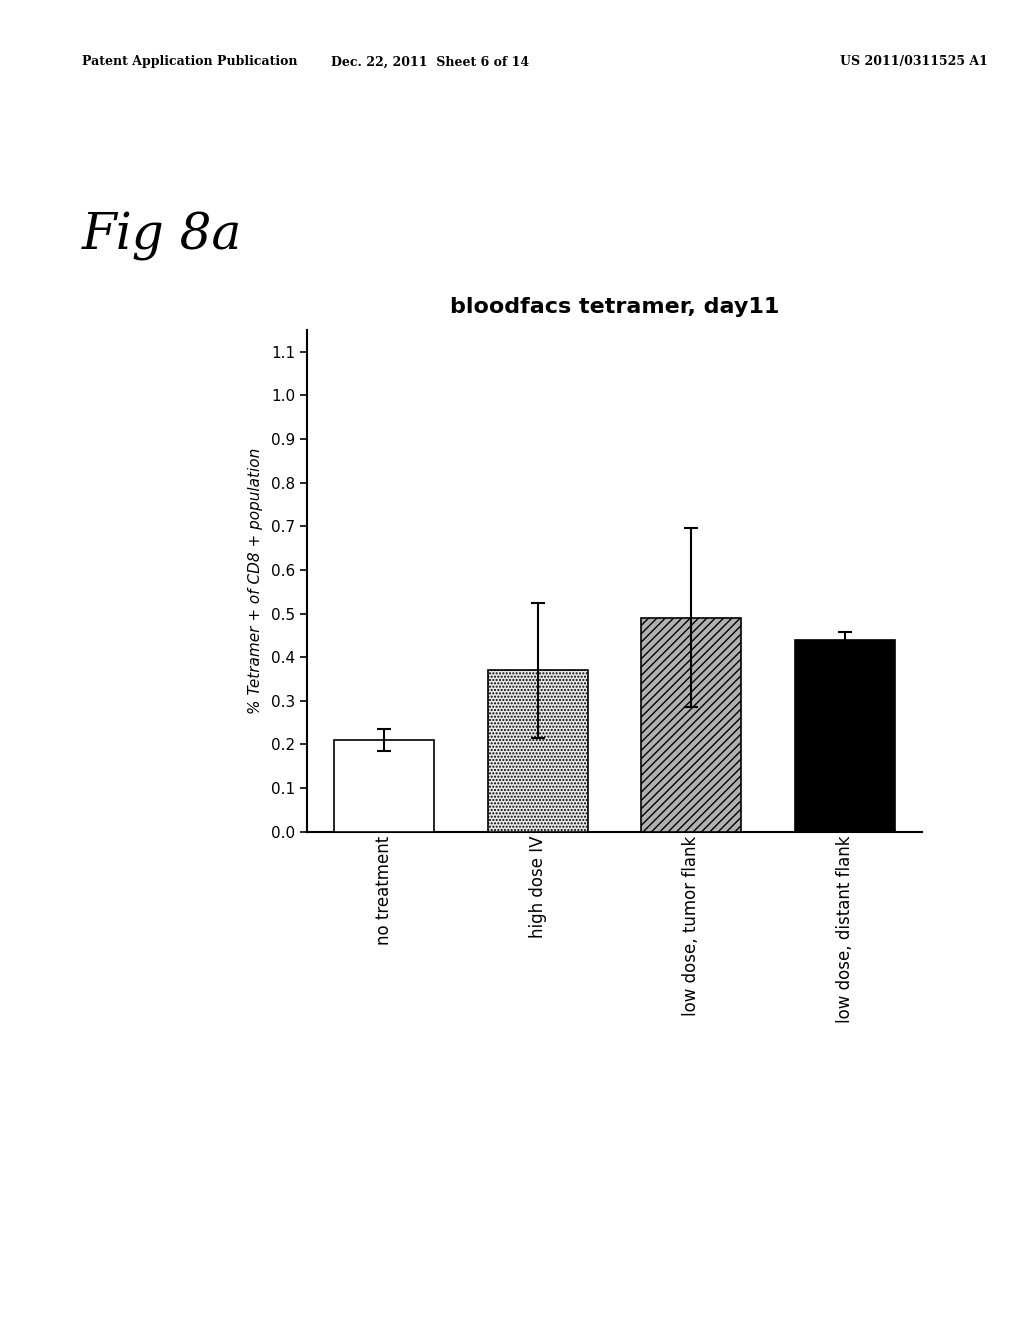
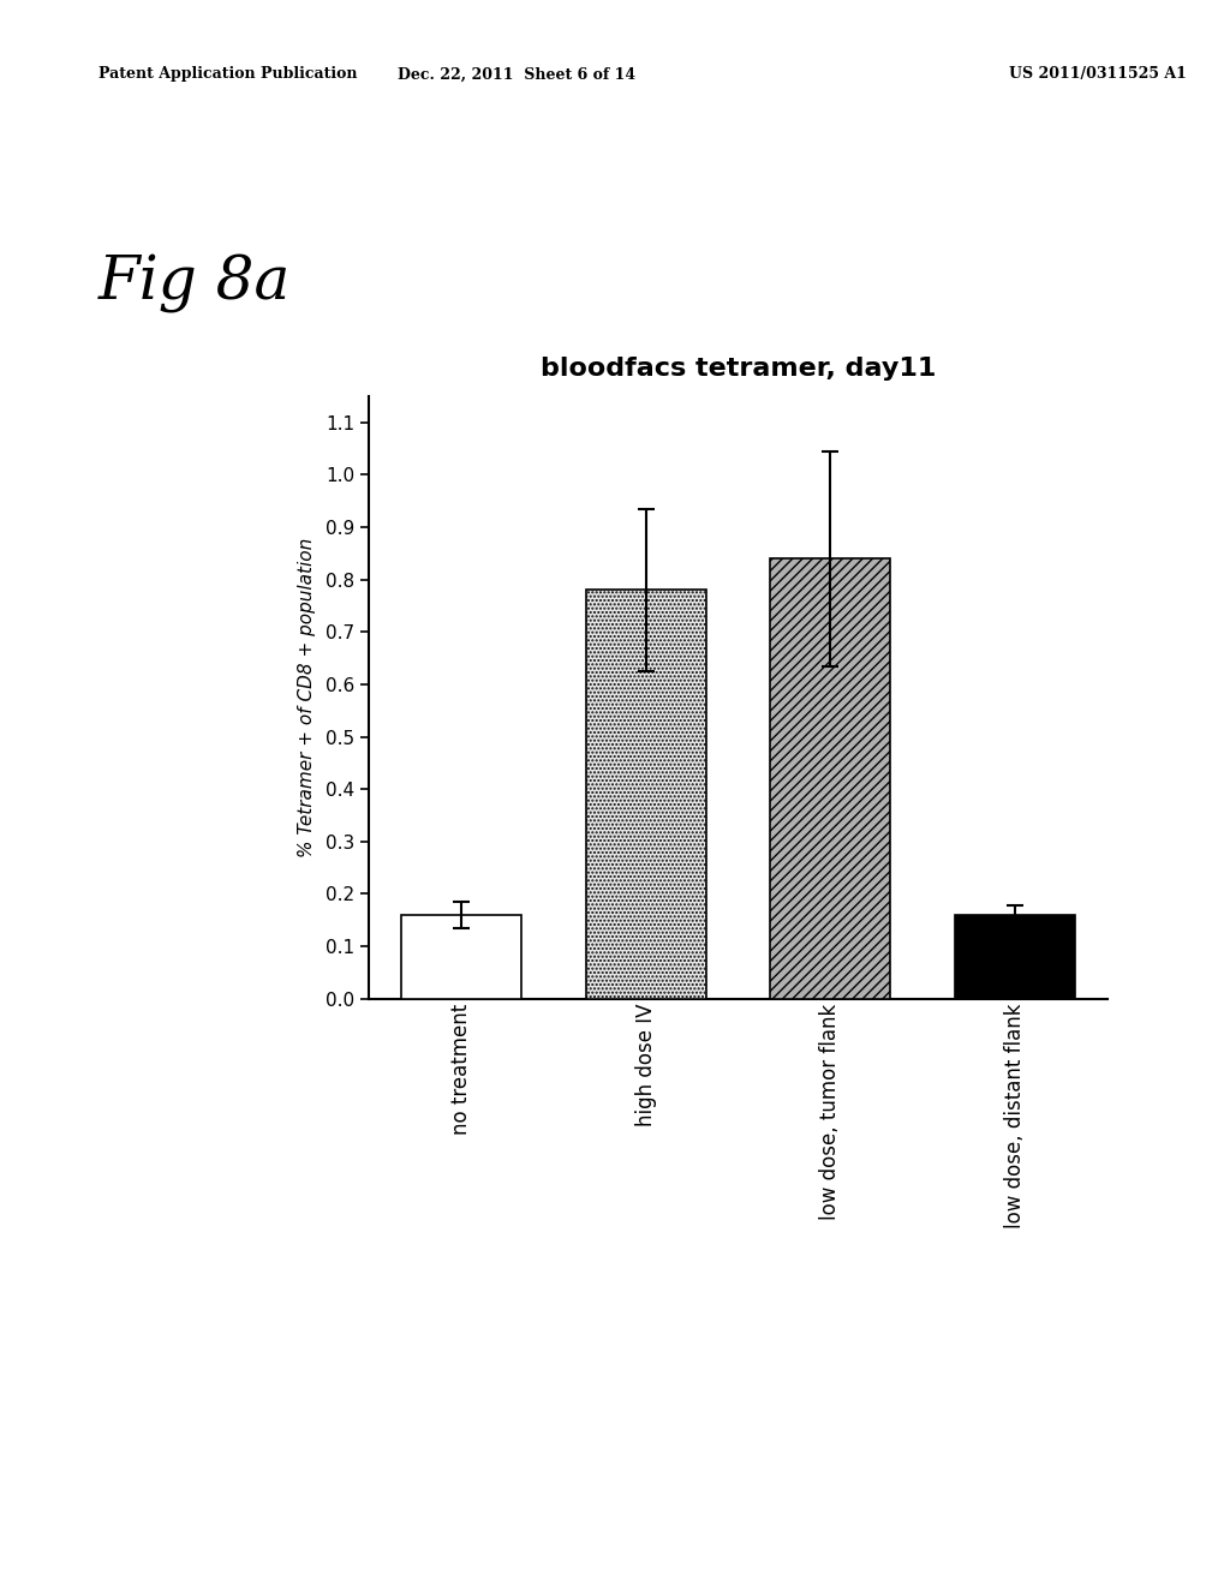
no treatment: 0.21 -> 0.16
high dose IV: 0.37 -> 0.78
low dose, tumor flank: 0.49 -> 0.84
low dose, distant flank: 0.44 -> 0.16
